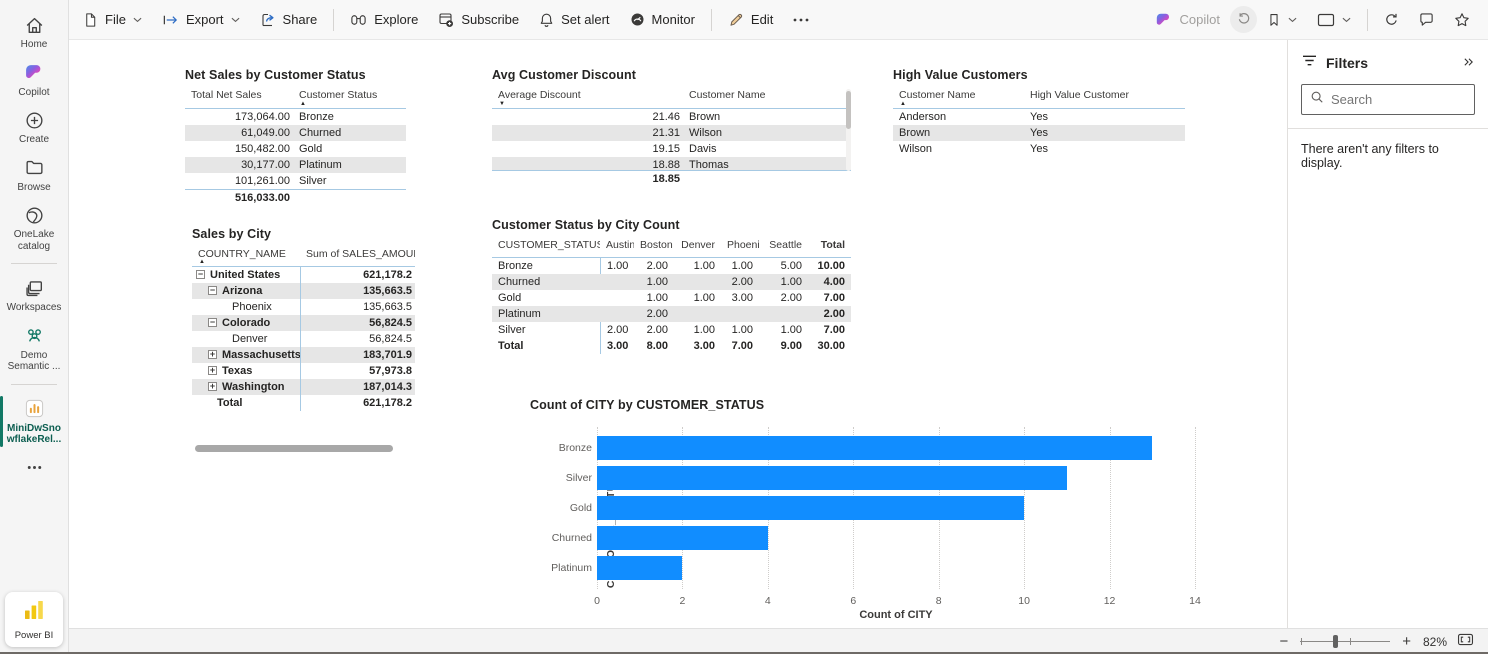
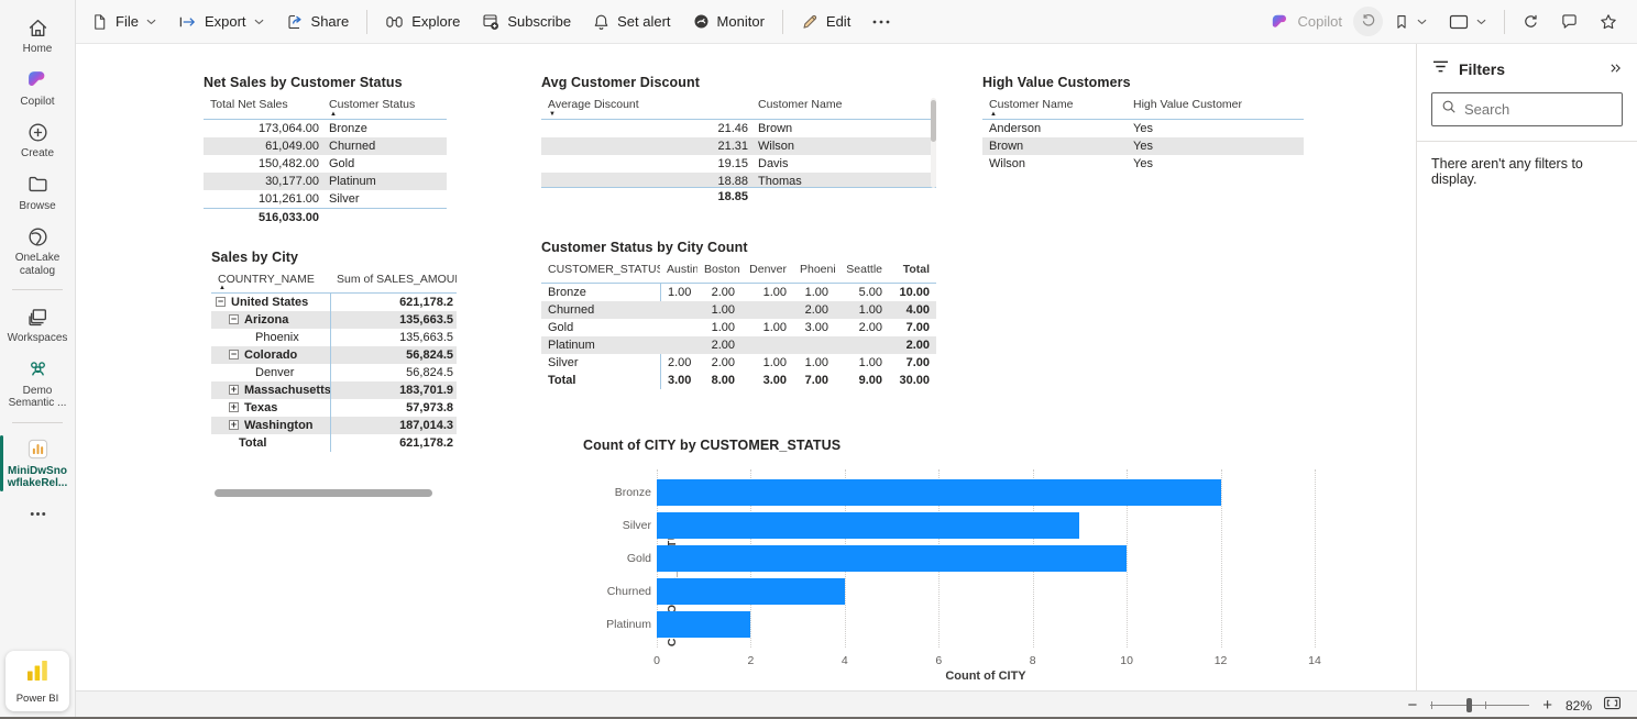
Bronze: 13 -> 12
Silver: 11 -> 9
